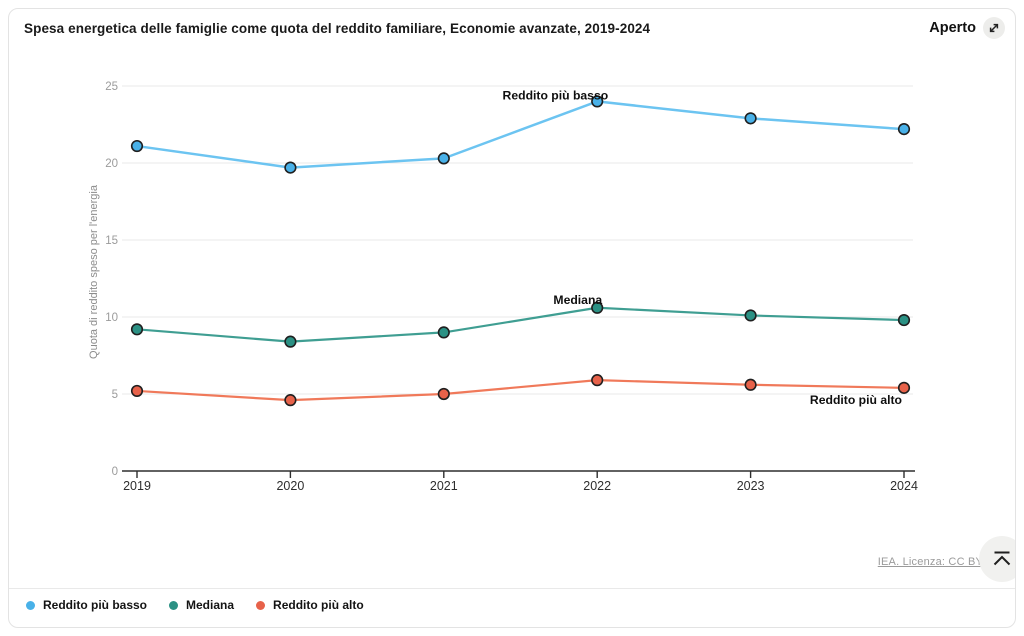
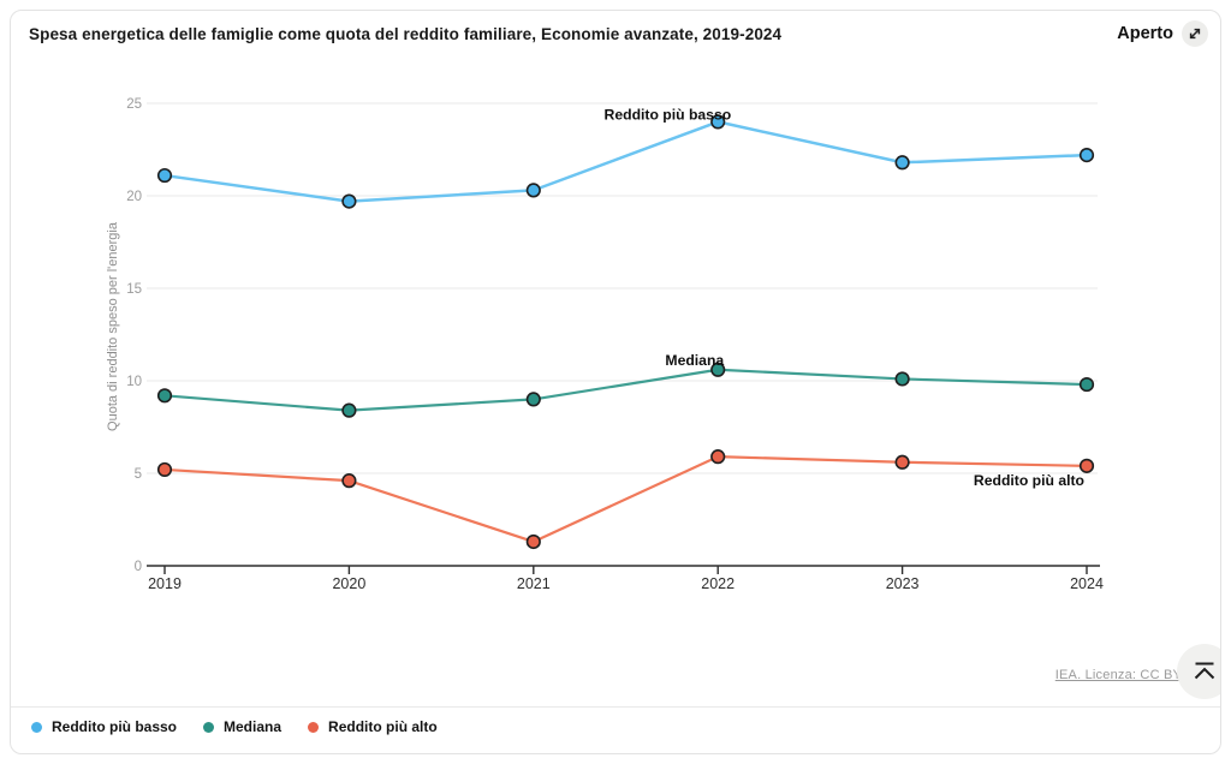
Reddito più alto/2021: 5.0 -> 1.3
Reddito più basso/2023: 22.9 -> 21.8
